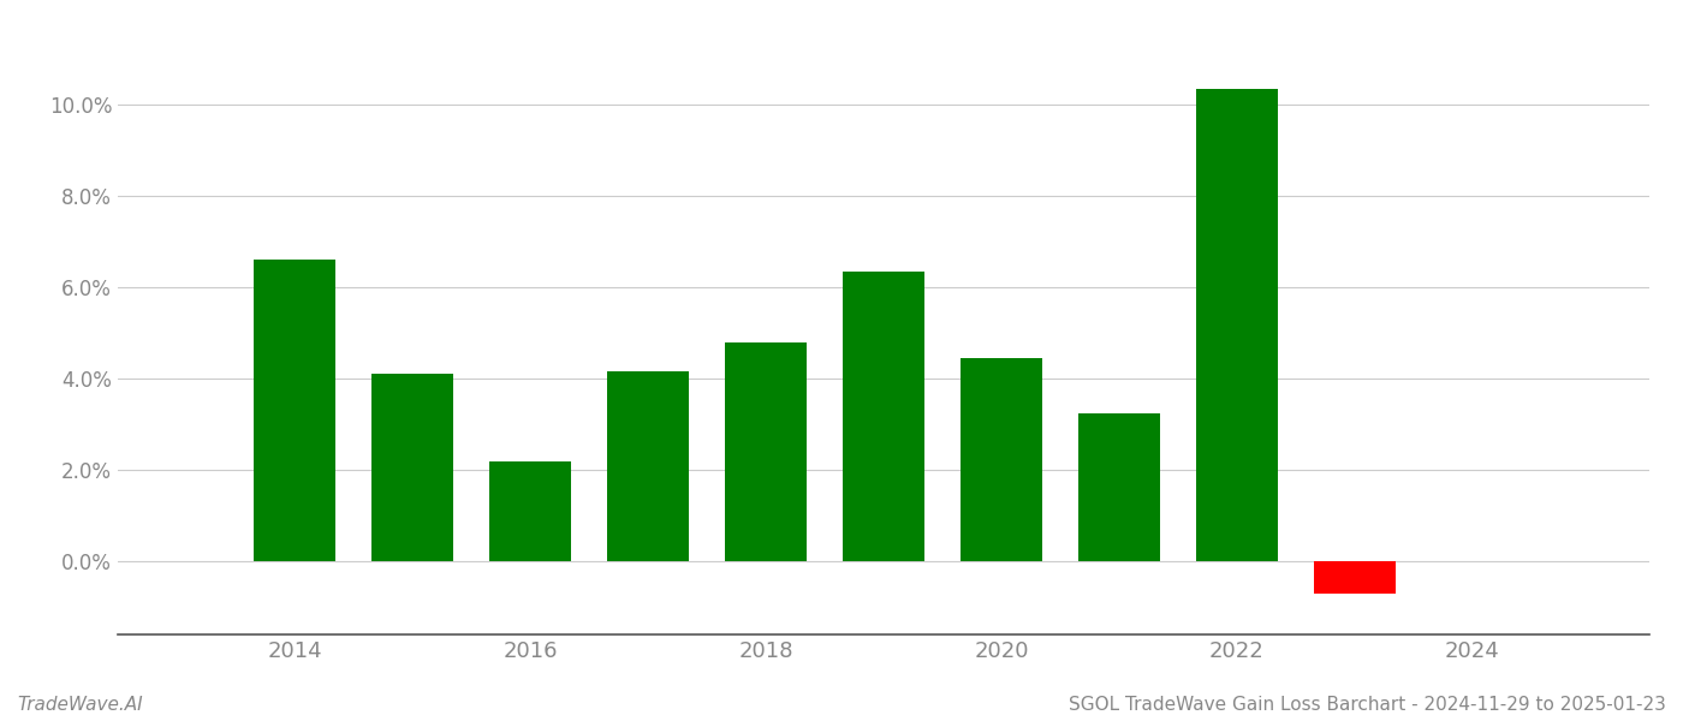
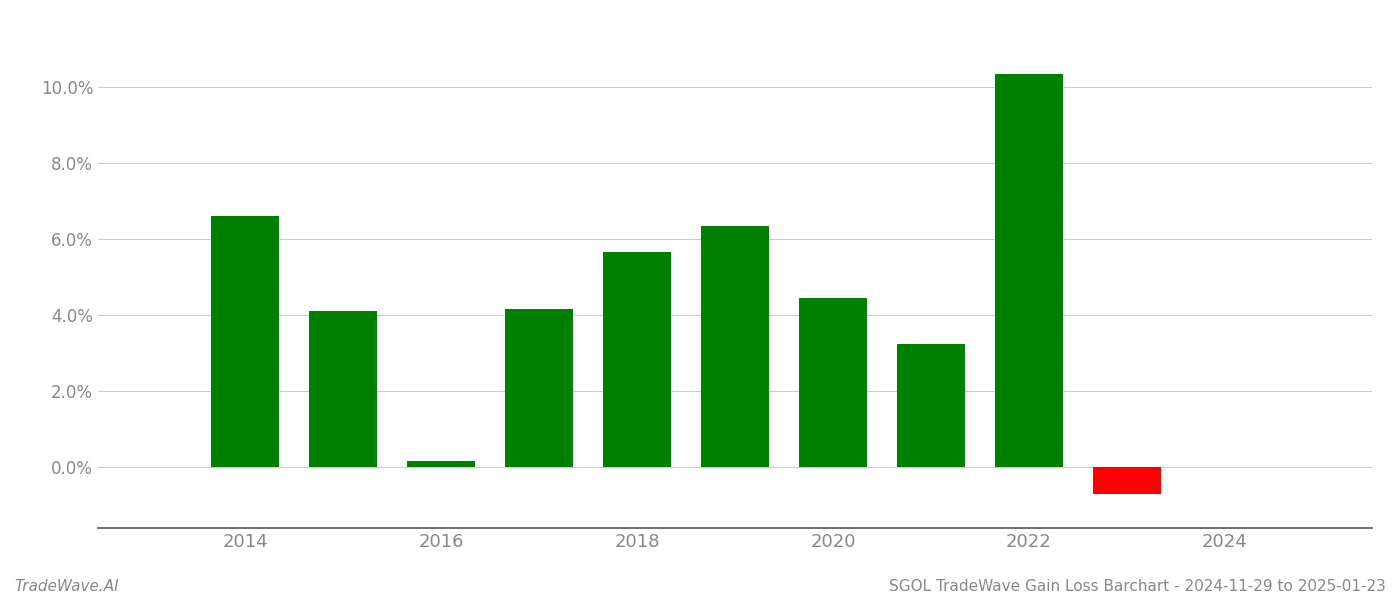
2016: 2.20% -> 0.15%
2018: 4.80% -> 5.65%
